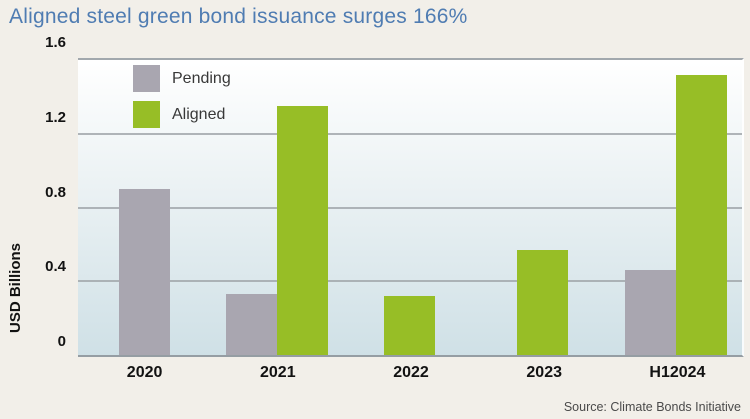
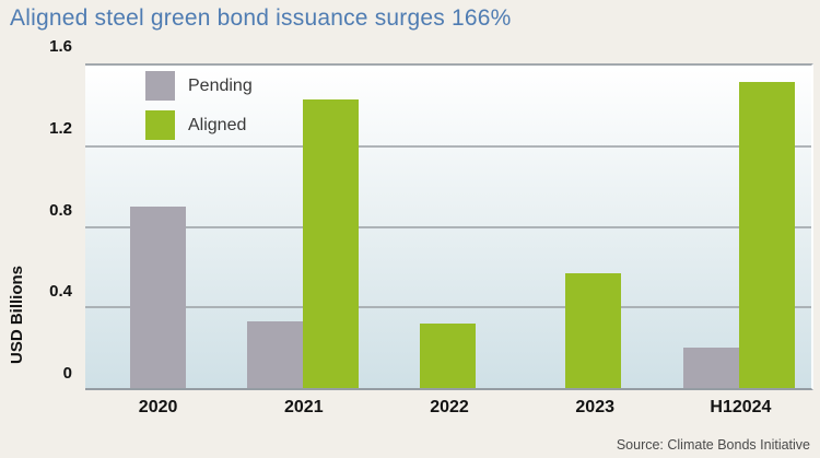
Aligned/2021: 1.35 -> 1.43
Pending/H12024: 0.46 -> 0.20
